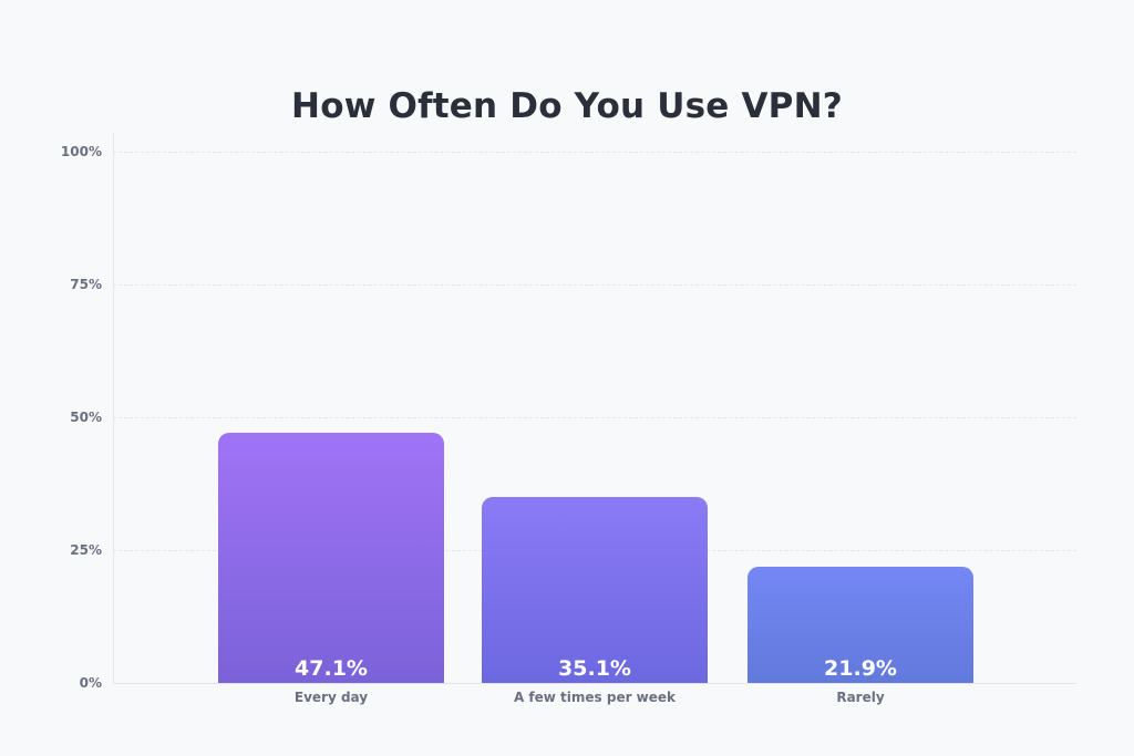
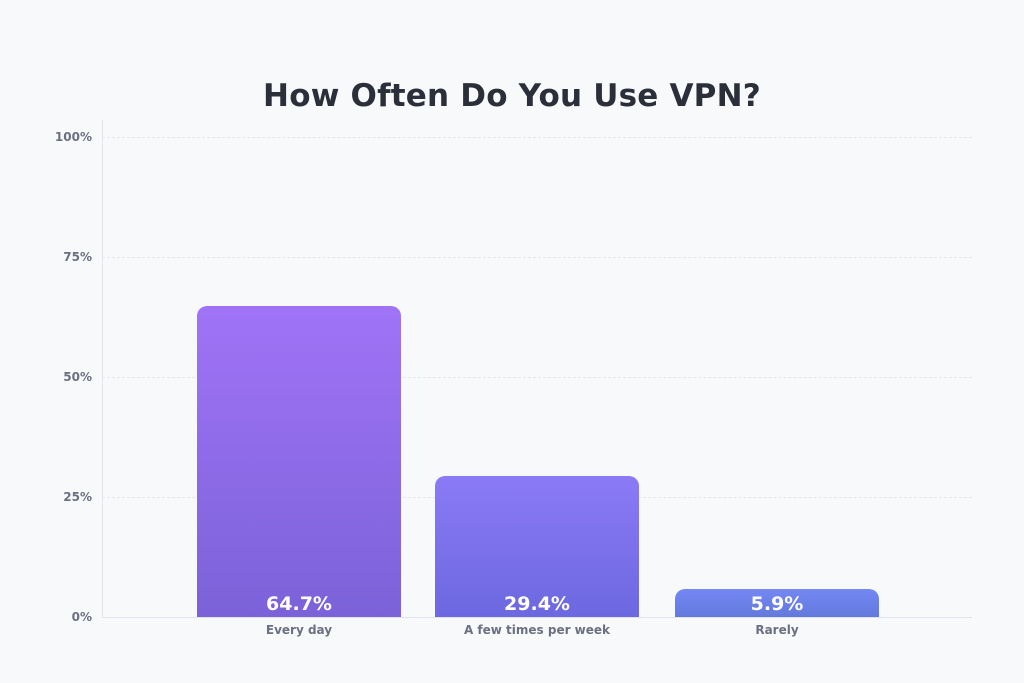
Every day: 47.1% -> 64.7%
A few times per week: 35.1% -> 29.4%
Rarely: 21.9% -> 5.9%
